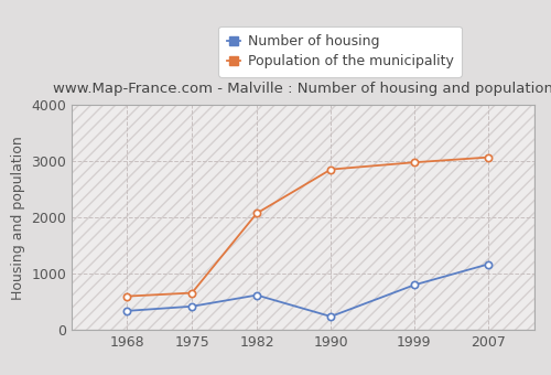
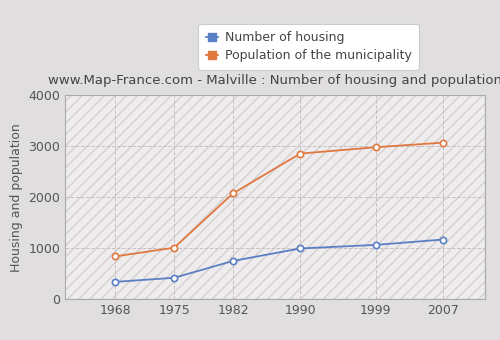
Population of the municipality/1968: 600 -> 840
Population of the municipality/1975: 660 -> 1010
Number of housing/1982: 620 -> 750
Number of housing/1990: 240 -> 1000
Number of housing/1999: 800 -> 1060
